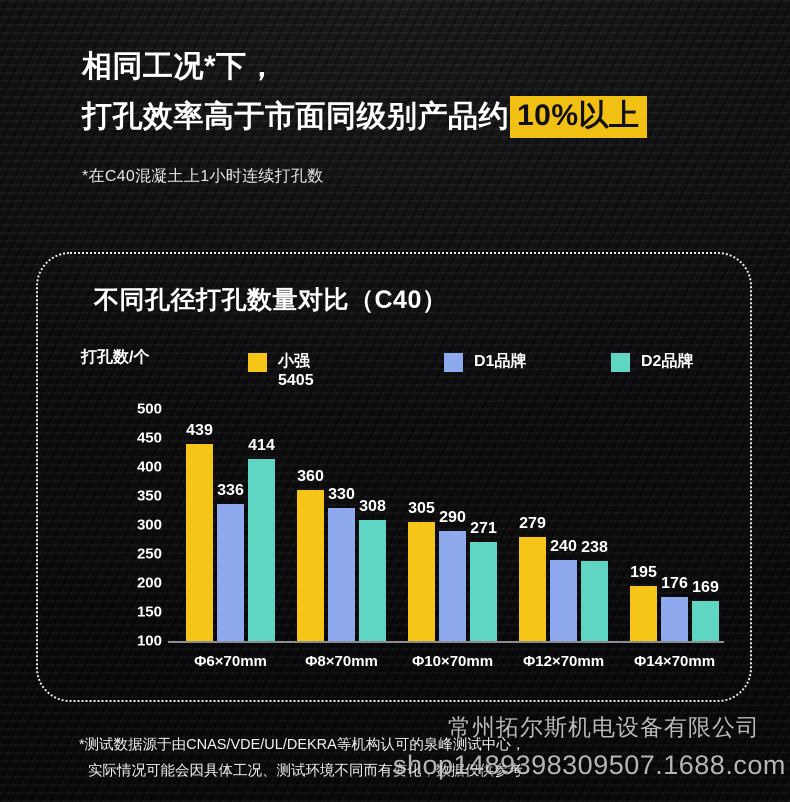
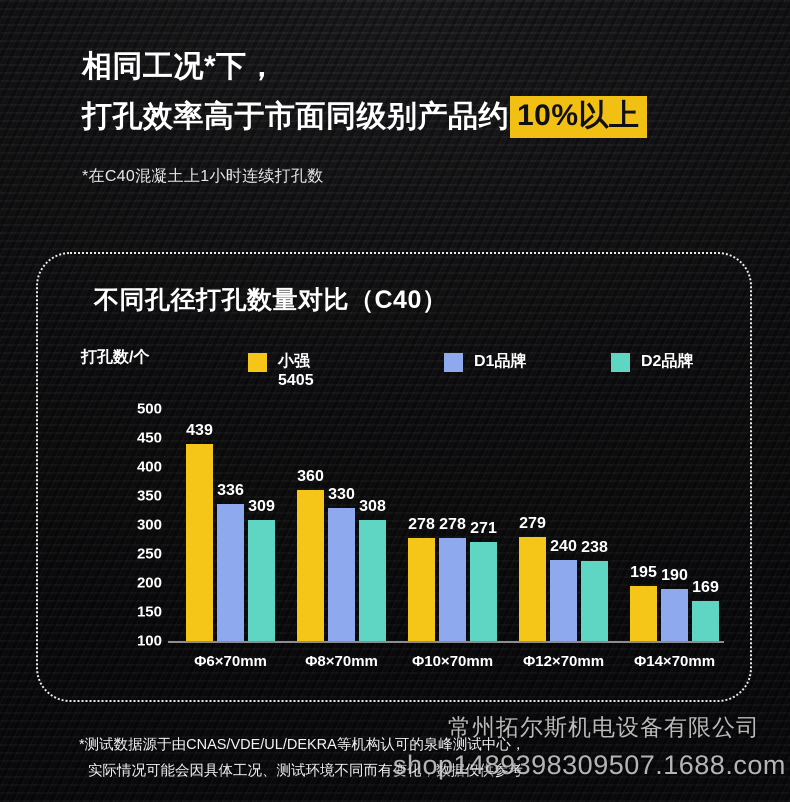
D2品牌/Φ6×70mm: 414 -> 309
小强/Φ10×70mm: 305 -> 278
D1品牌/Φ10×70mm: 290 -> 278
D1品牌/Φ14×70mm: 176 -> 190
